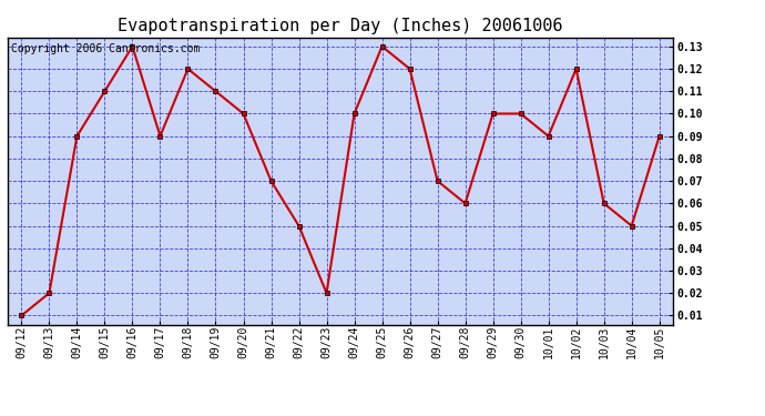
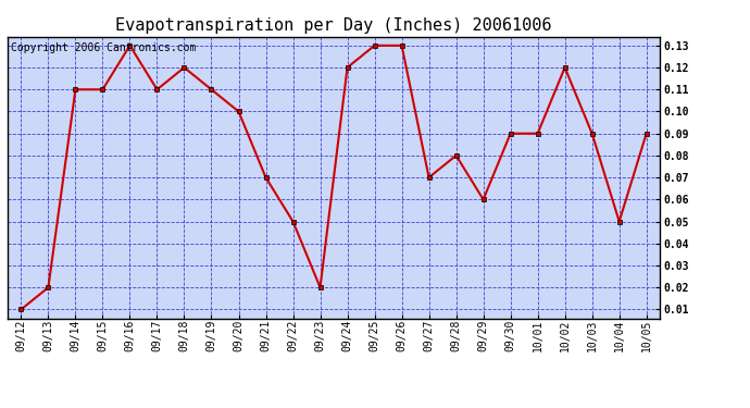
09/14: 0.09 -> 0.11
09/17: 0.09 -> 0.11
09/24: 0.10 -> 0.12
09/26: 0.12 -> 0.13
09/28: 0.06 -> 0.08
09/29: 0.10 -> 0.06
09/30: 0.10 -> 0.09
10/03: 0.06 -> 0.09
